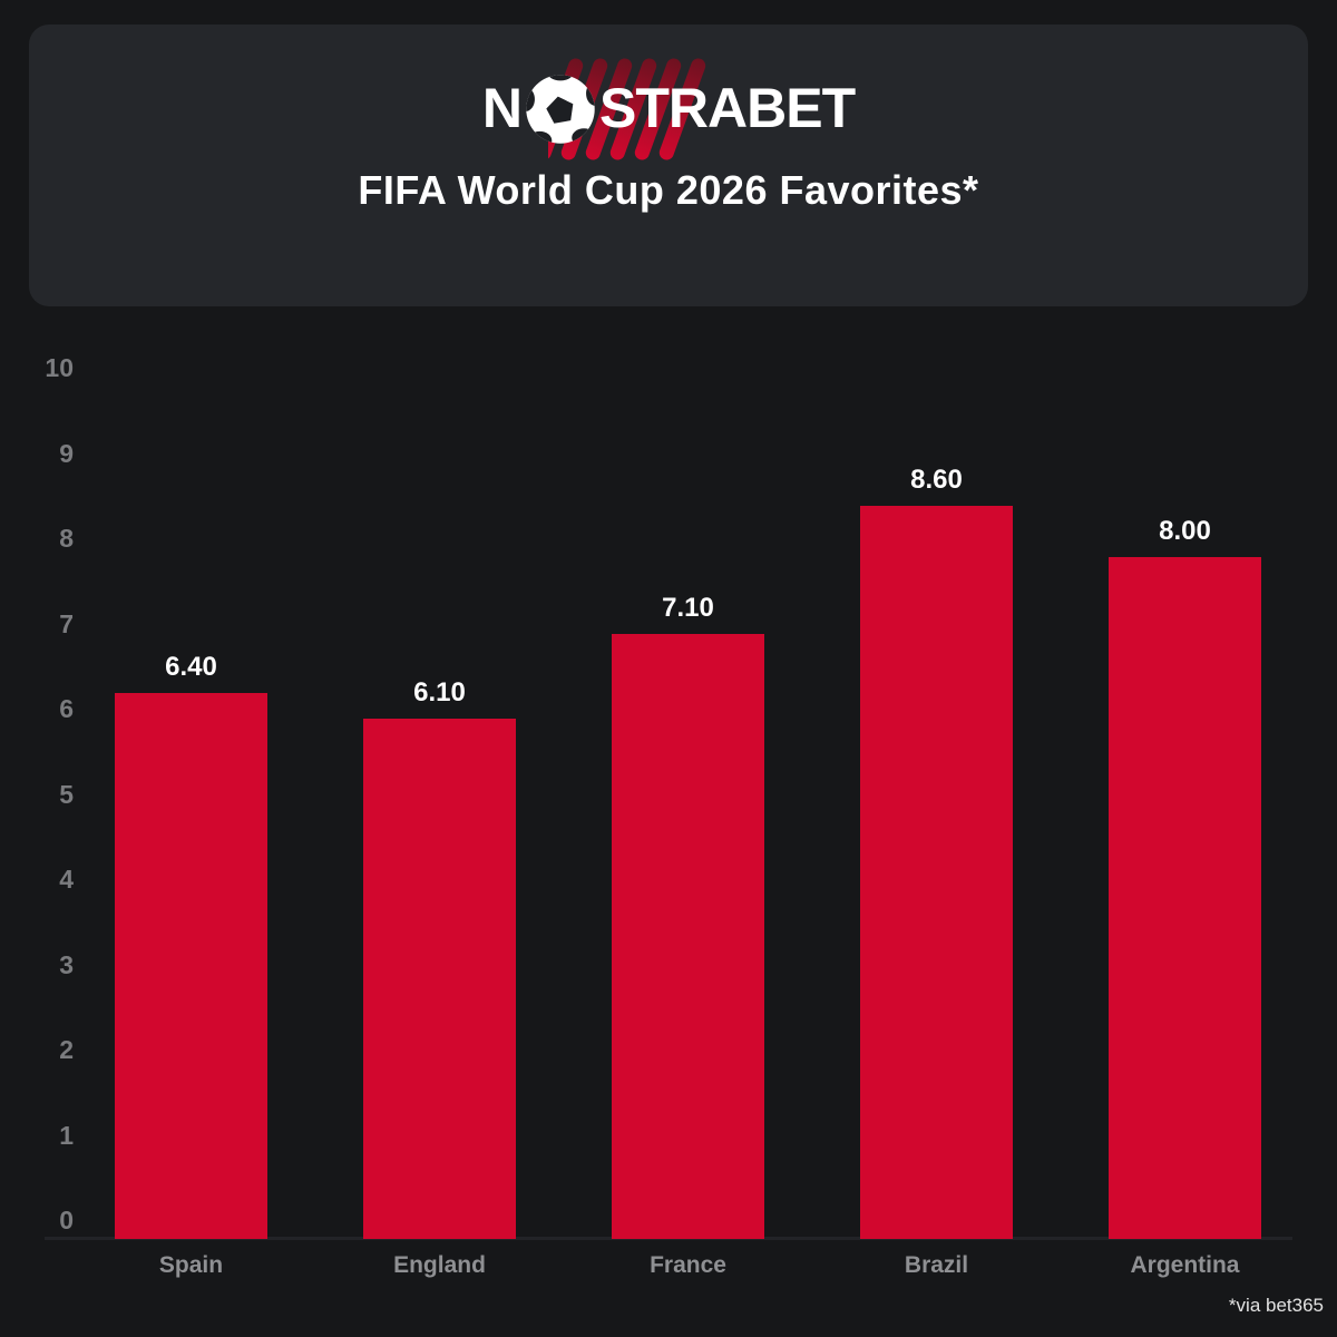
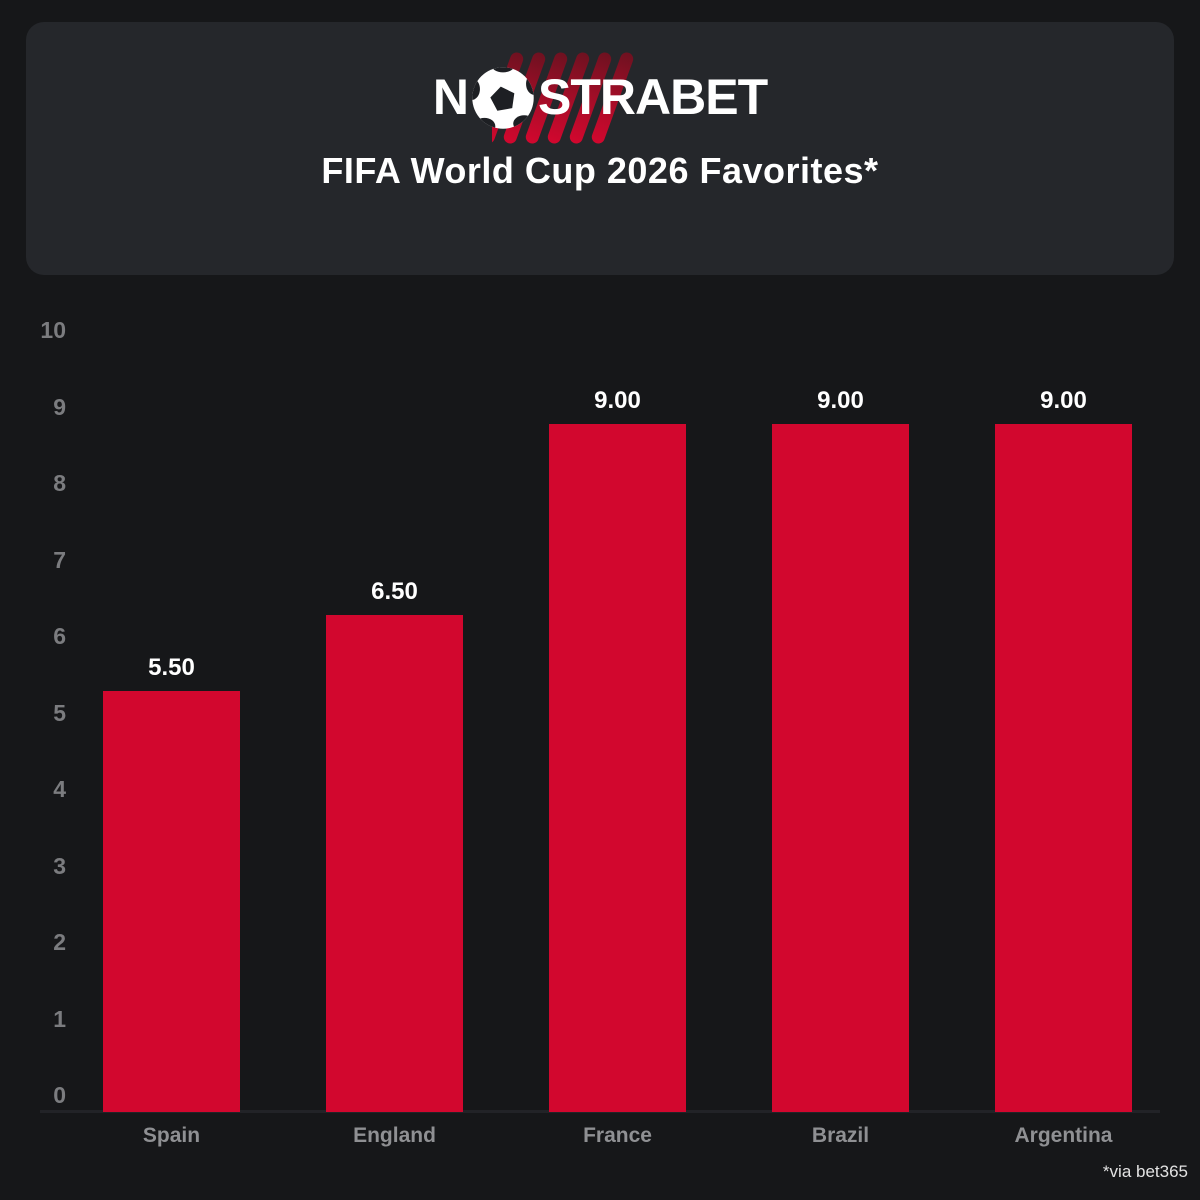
Spain: 6.40 -> 5.50
England: 6.10 -> 6.50
France: 7.10 -> 9.00
Brazil: 8.60 -> 9.00
Argentina: 8.00 -> 9.00
